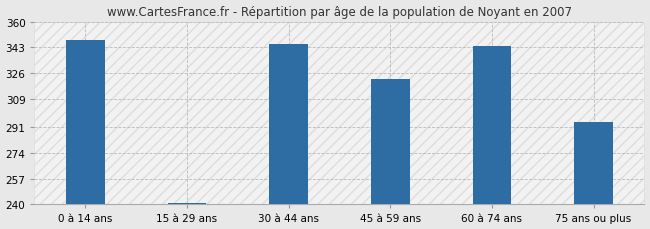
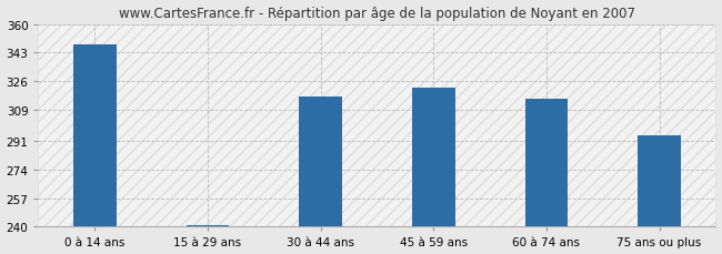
30 à 44 ans: 345 -> 317
60 à 74 ans: 344 -> 316
